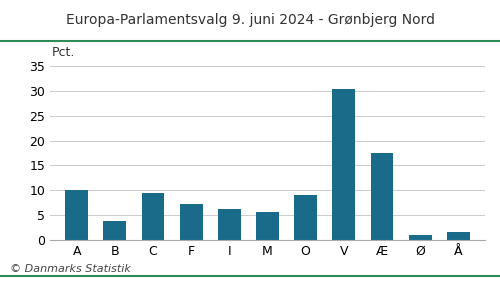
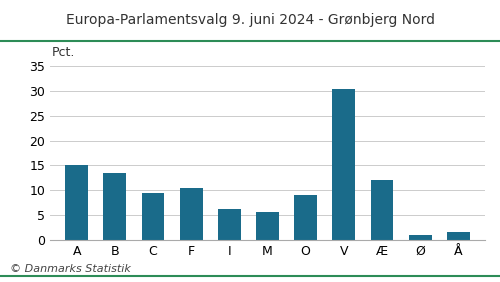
A: 10.1 -> 15.0
B: 3.7 -> 13.5
F: 7.2 -> 10.5
Æ: 17.5 -> 12.0
